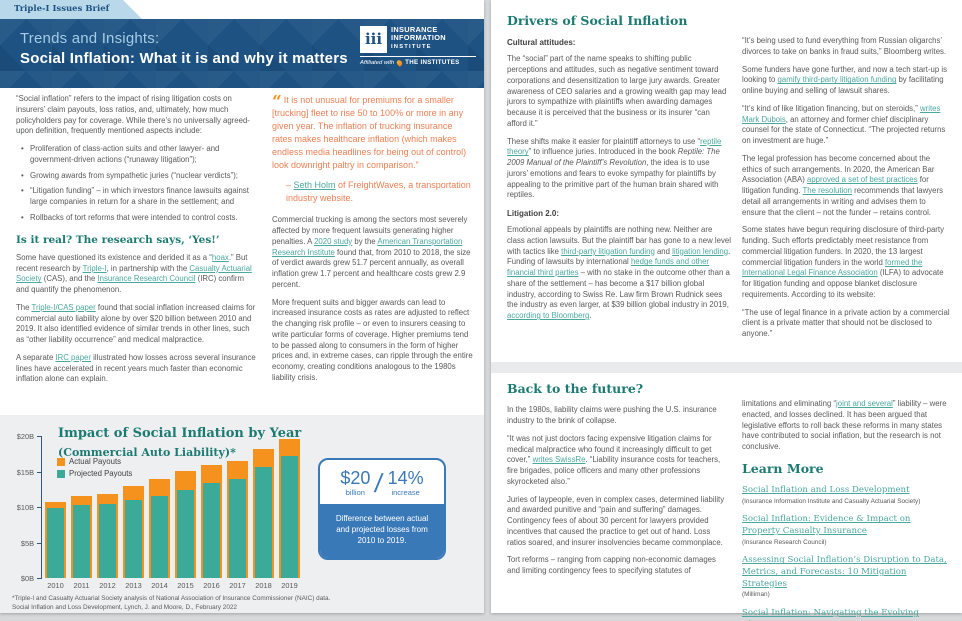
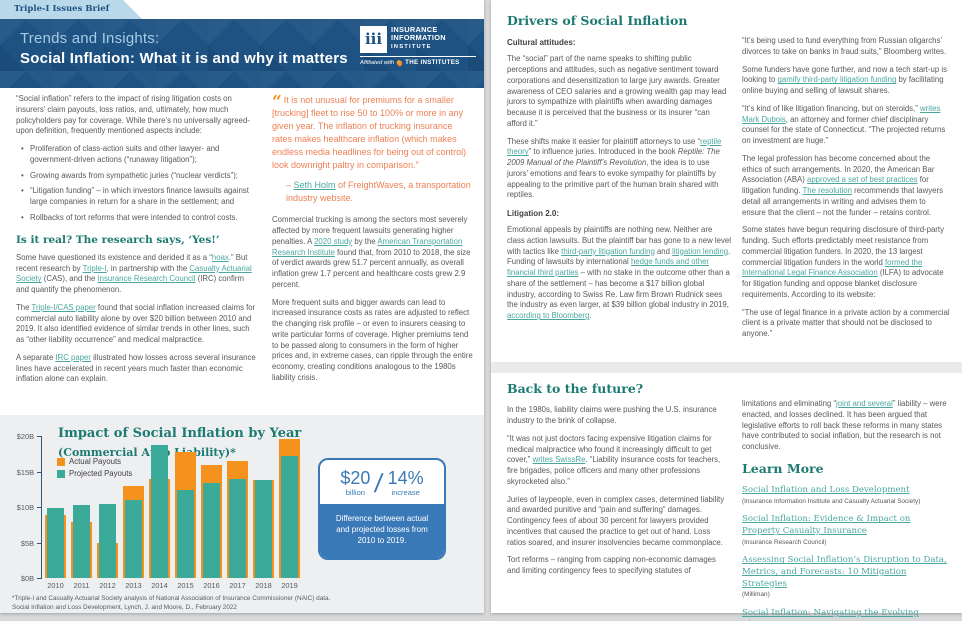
Actual Payouts/2010: $11B -> $9B
Actual Payouts/2011: $12B -> $8B
Actual Payouts/2012: $12B -> $5B
Projected Payouts/2014: $12B -> $19B
Actual Payouts/2015: $15B -> $18B
Actual Payouts/2018: $18B -> $14B
Projected Payouts/2018: $16B -> $14B
